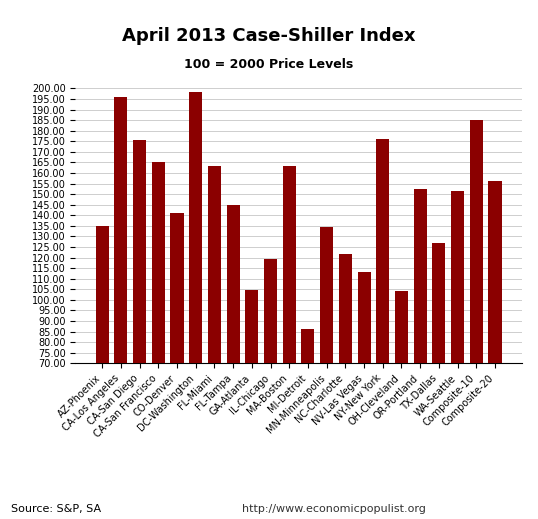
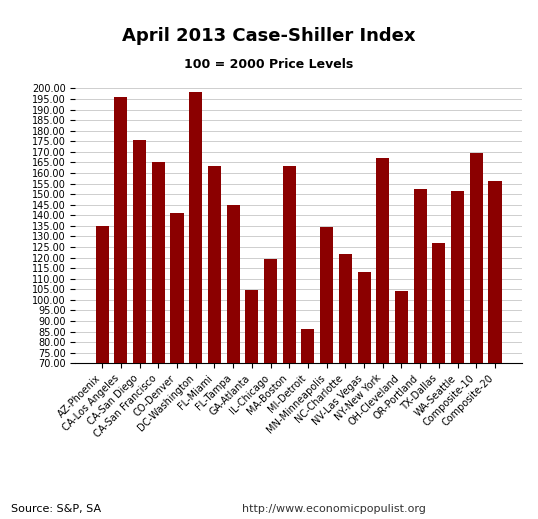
NY-New York: 176.0 -> 167.0
Composite-10: 185.0 -> 169.5
